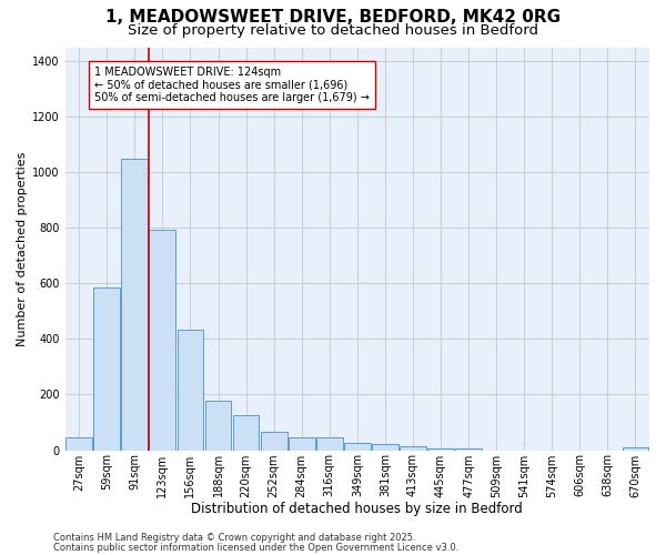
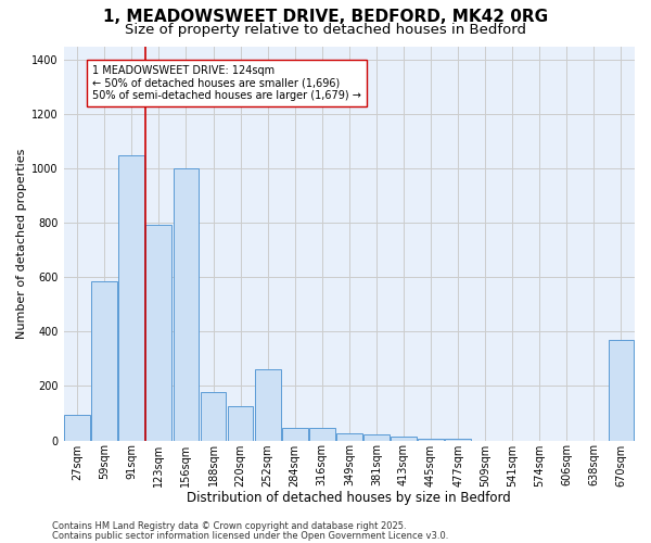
27sqm: 47 -> 95
156sqm: 435 -> 1000
252sqm: 65 -> 260
670sqm: 10 -> 370
